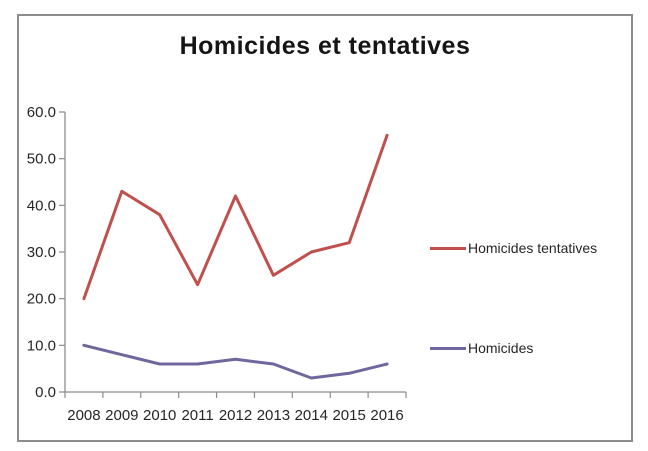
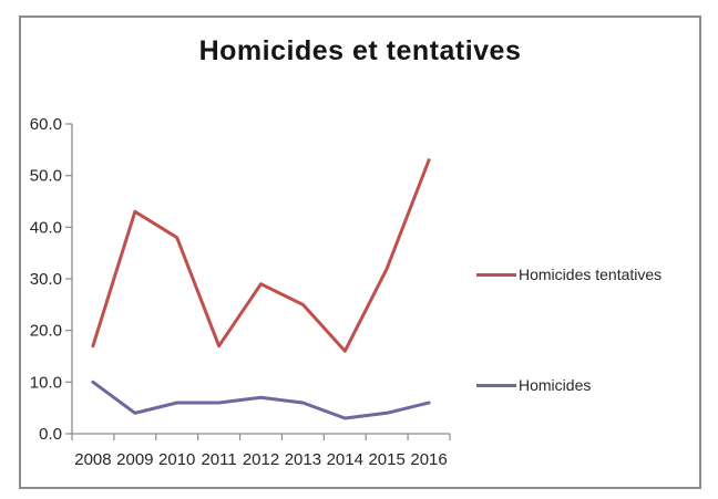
Homicides tentatives/2008: 20 -> 17
Homicides/2009: 8 -> 4
Homicides tentatives/2011: 23 -> 17
Homicides tentatives/2012: 42 -> 29
Homicides tentatives/2014: 30 -> 16
Homicides tentatives/2016: 55 -> 53
